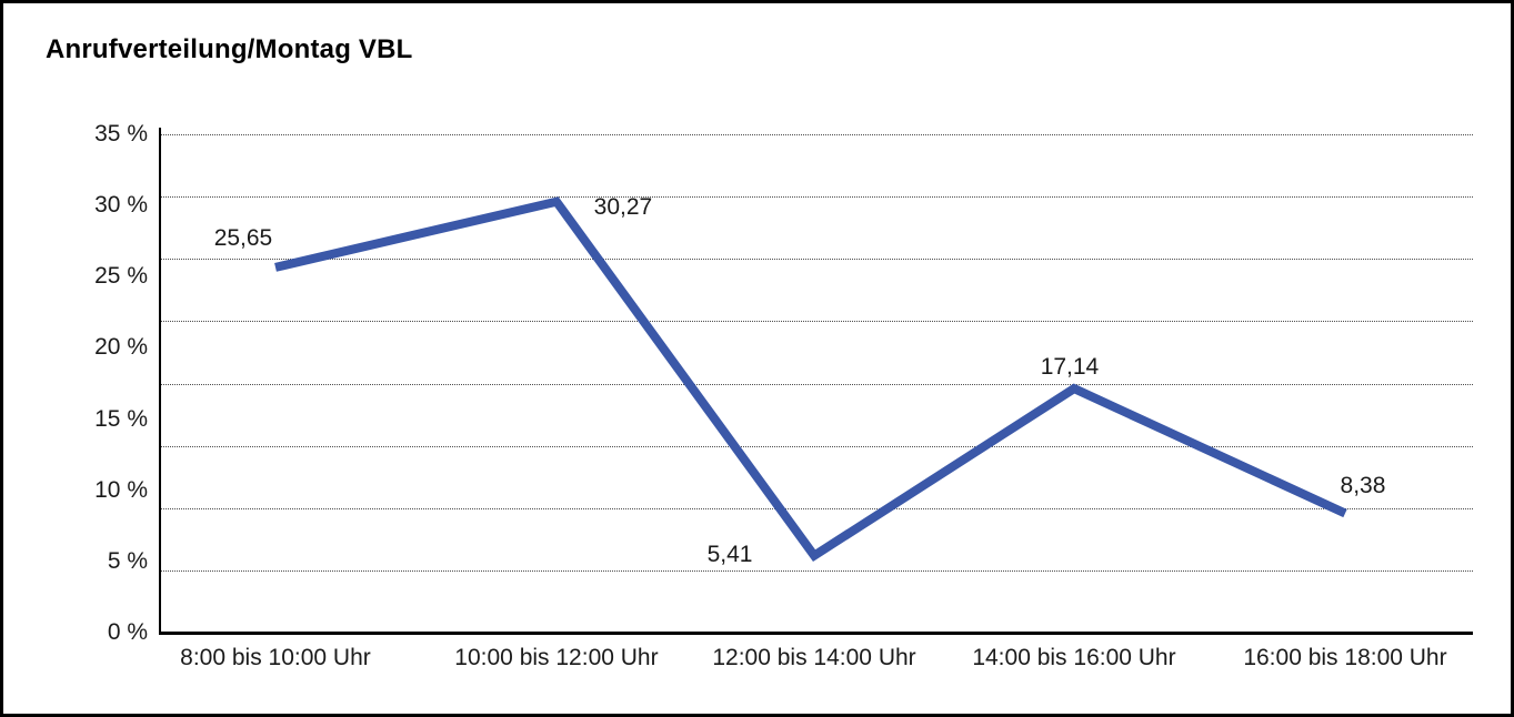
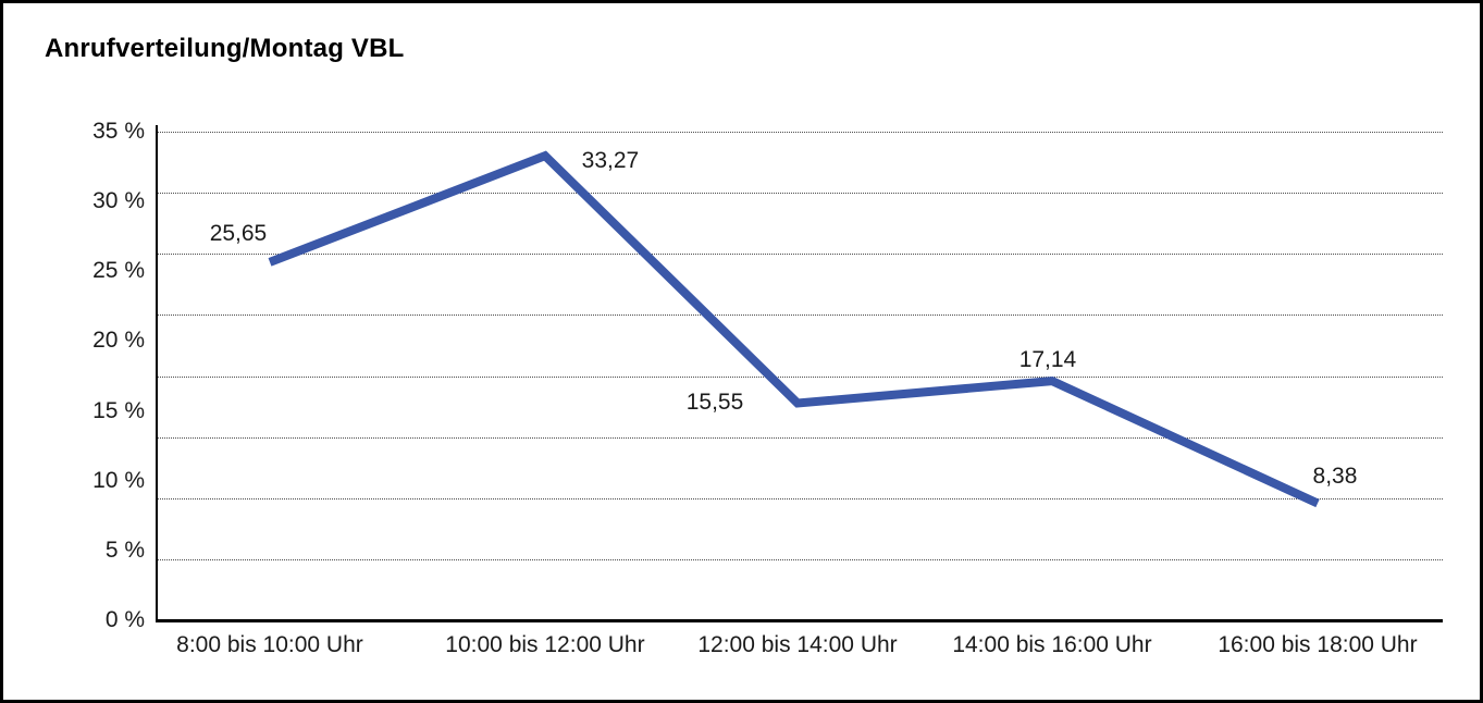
10:00 bis 12:00 Uhr: 30,27 -> 33,27
12:00 bis 14:00 Uhr: 5,41 -> 15,55
